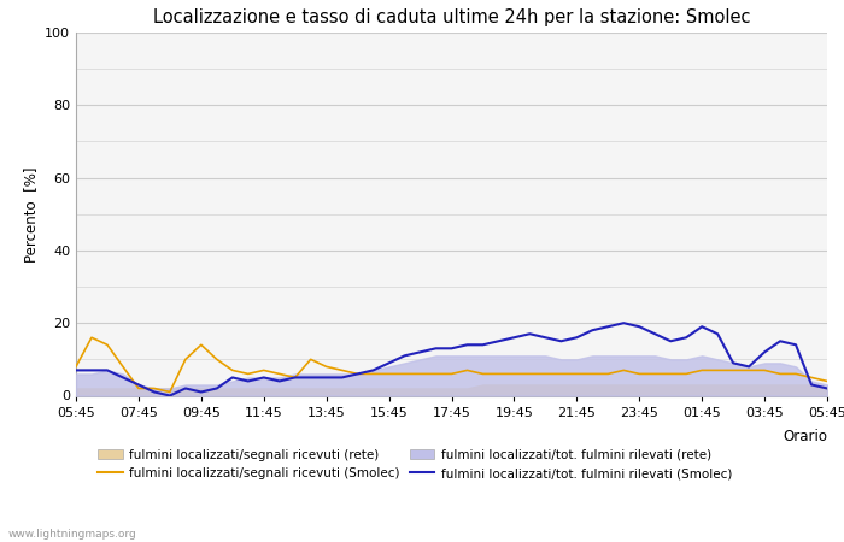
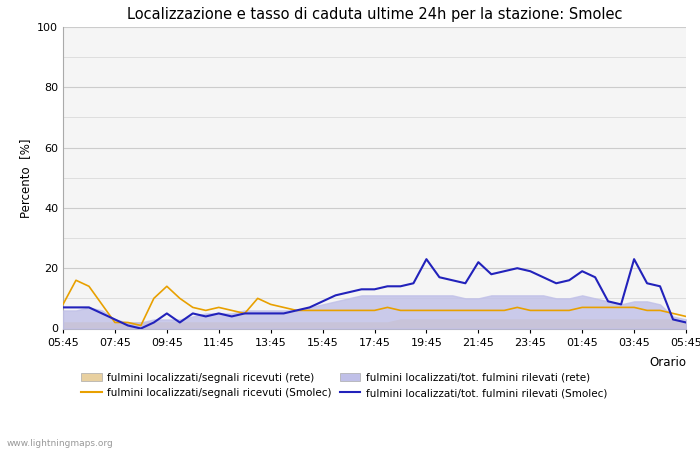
fulmini localizzati/tot. fulmini rilevati (Smolec)/09:45: 1 -> 5
fulmini localizzati/tot. fulmini rilevati (Smolec)/19:45: 16 -> 23
fulmini localizzati/tot. fulmini rilevati (Smolec)/21:45: 16 -> 22
fulmini localizzati/tot. fulmini rilevati (Smolec)/03:45: 12 -> 23
